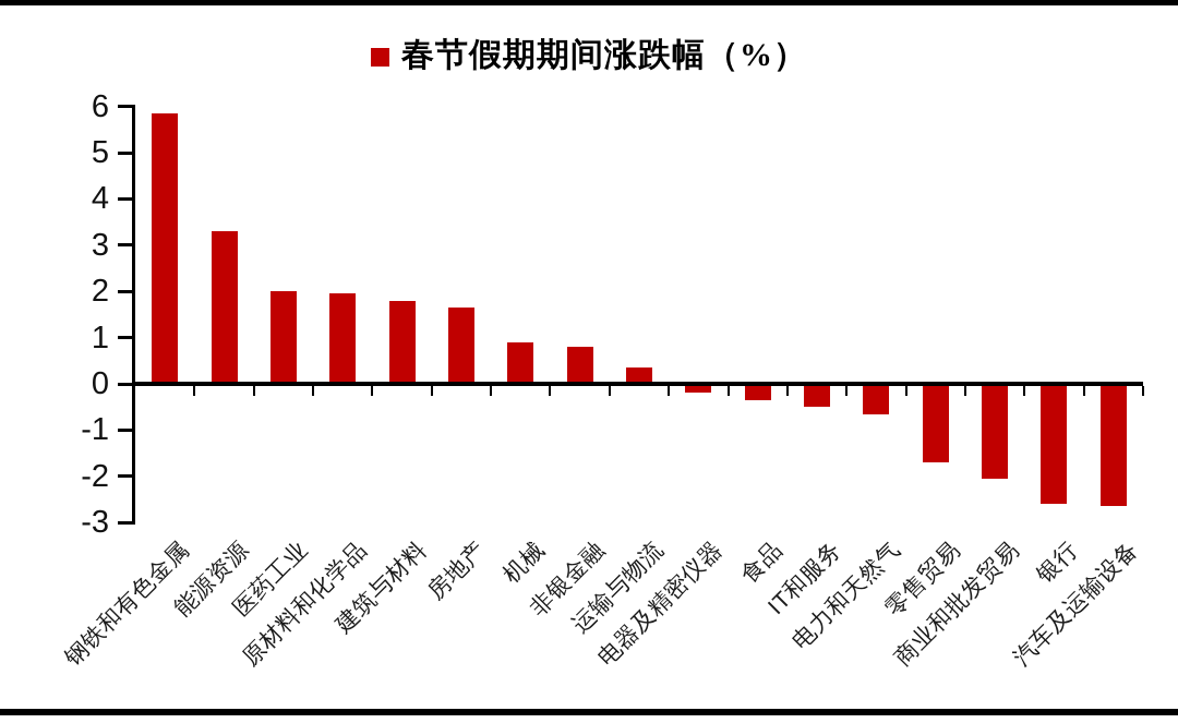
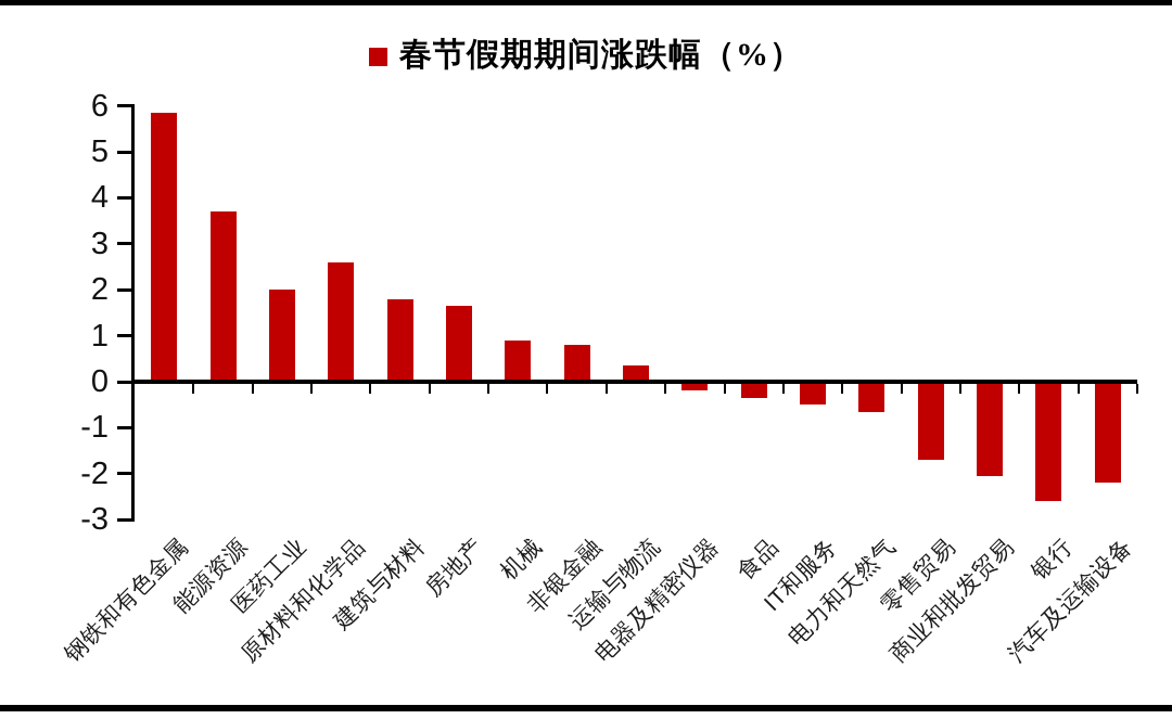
能源资源: 3.3 -> 3.7
原材料和化学品: 1.9 -> 2.6
汽车及运输设备: -2.6 -> -2.2
